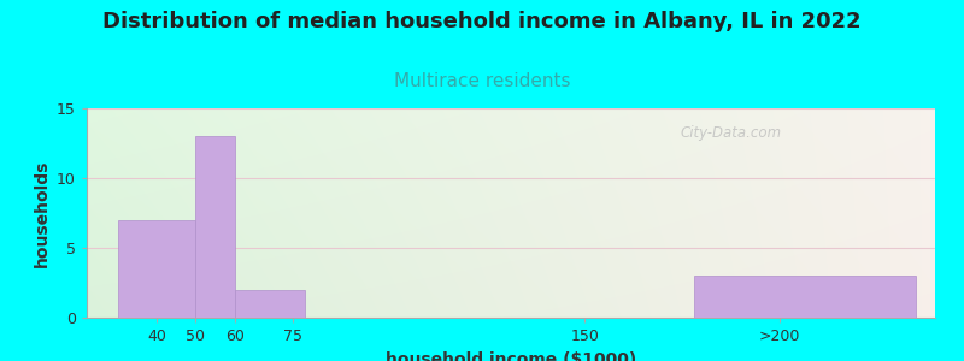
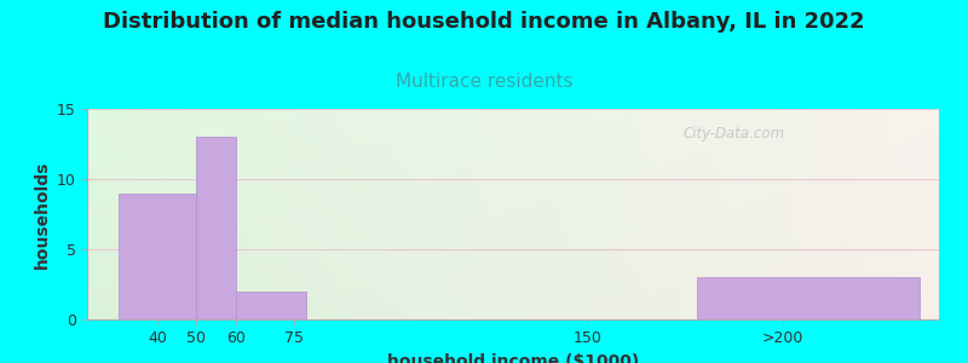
40: 7 -> 9
